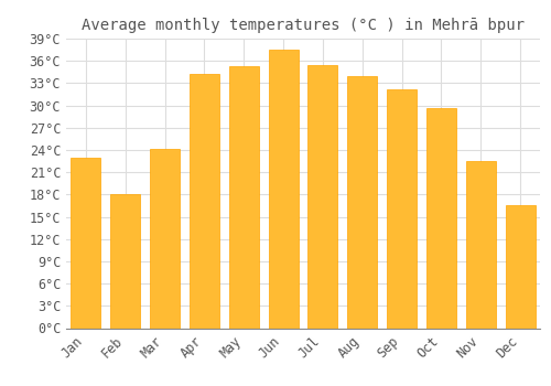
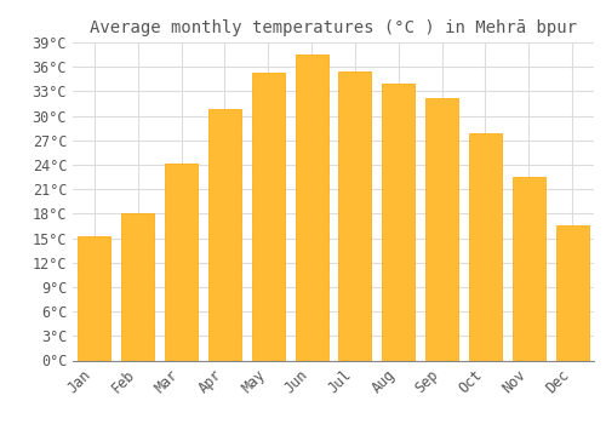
Jan: 23.0°C -> 15.2°C
Apr: 34.2°C -> 30.9°C
Oct: 29.6°C -> 27.9°C
